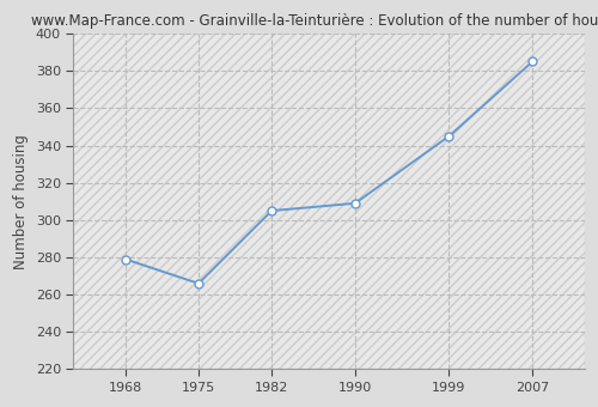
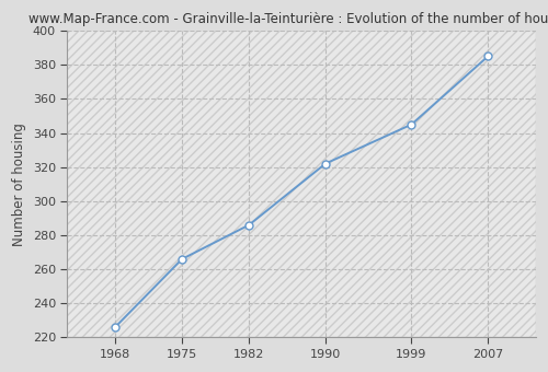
1968: 279 -> 226
1982: 305 -> 286
1990: 309 -> 322
